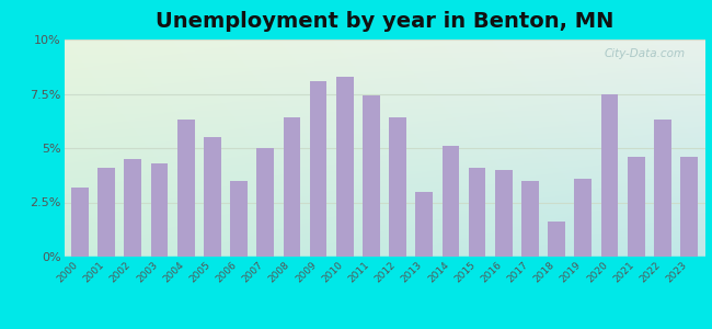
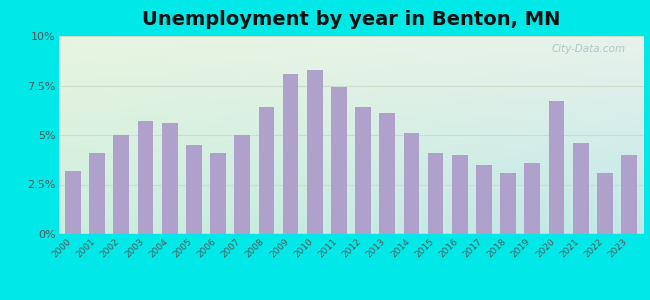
2002: 4.5% -> 5.0%
2003: 4.3% -> 5.7%
2004: 6.3% -> 5.6%
2005: 5.5% -> 4.5%
2006: 3.5% -> 4.1%
2013: 3.0% -> 6.1%
2018: 1.6% -> 3.1%
2020: 7.5% -> 6.7%
2022: 6.3% -> 3.1%
2023: 4.6% -> 4.0%
